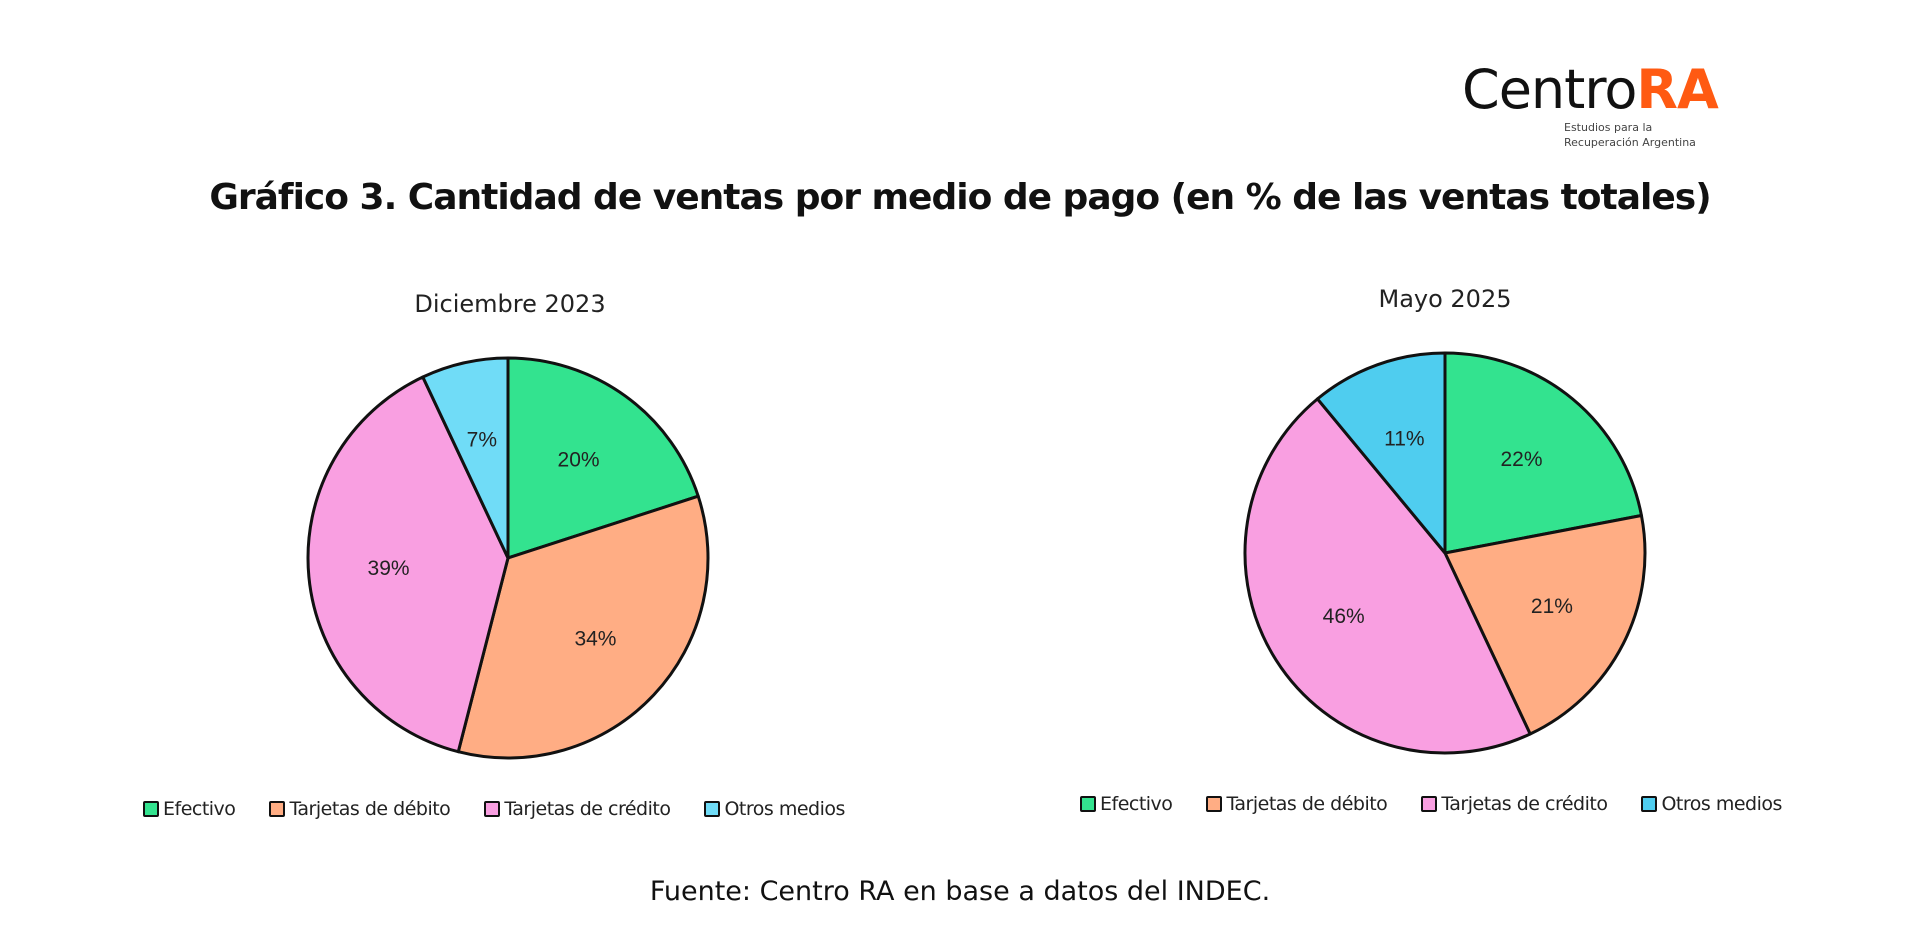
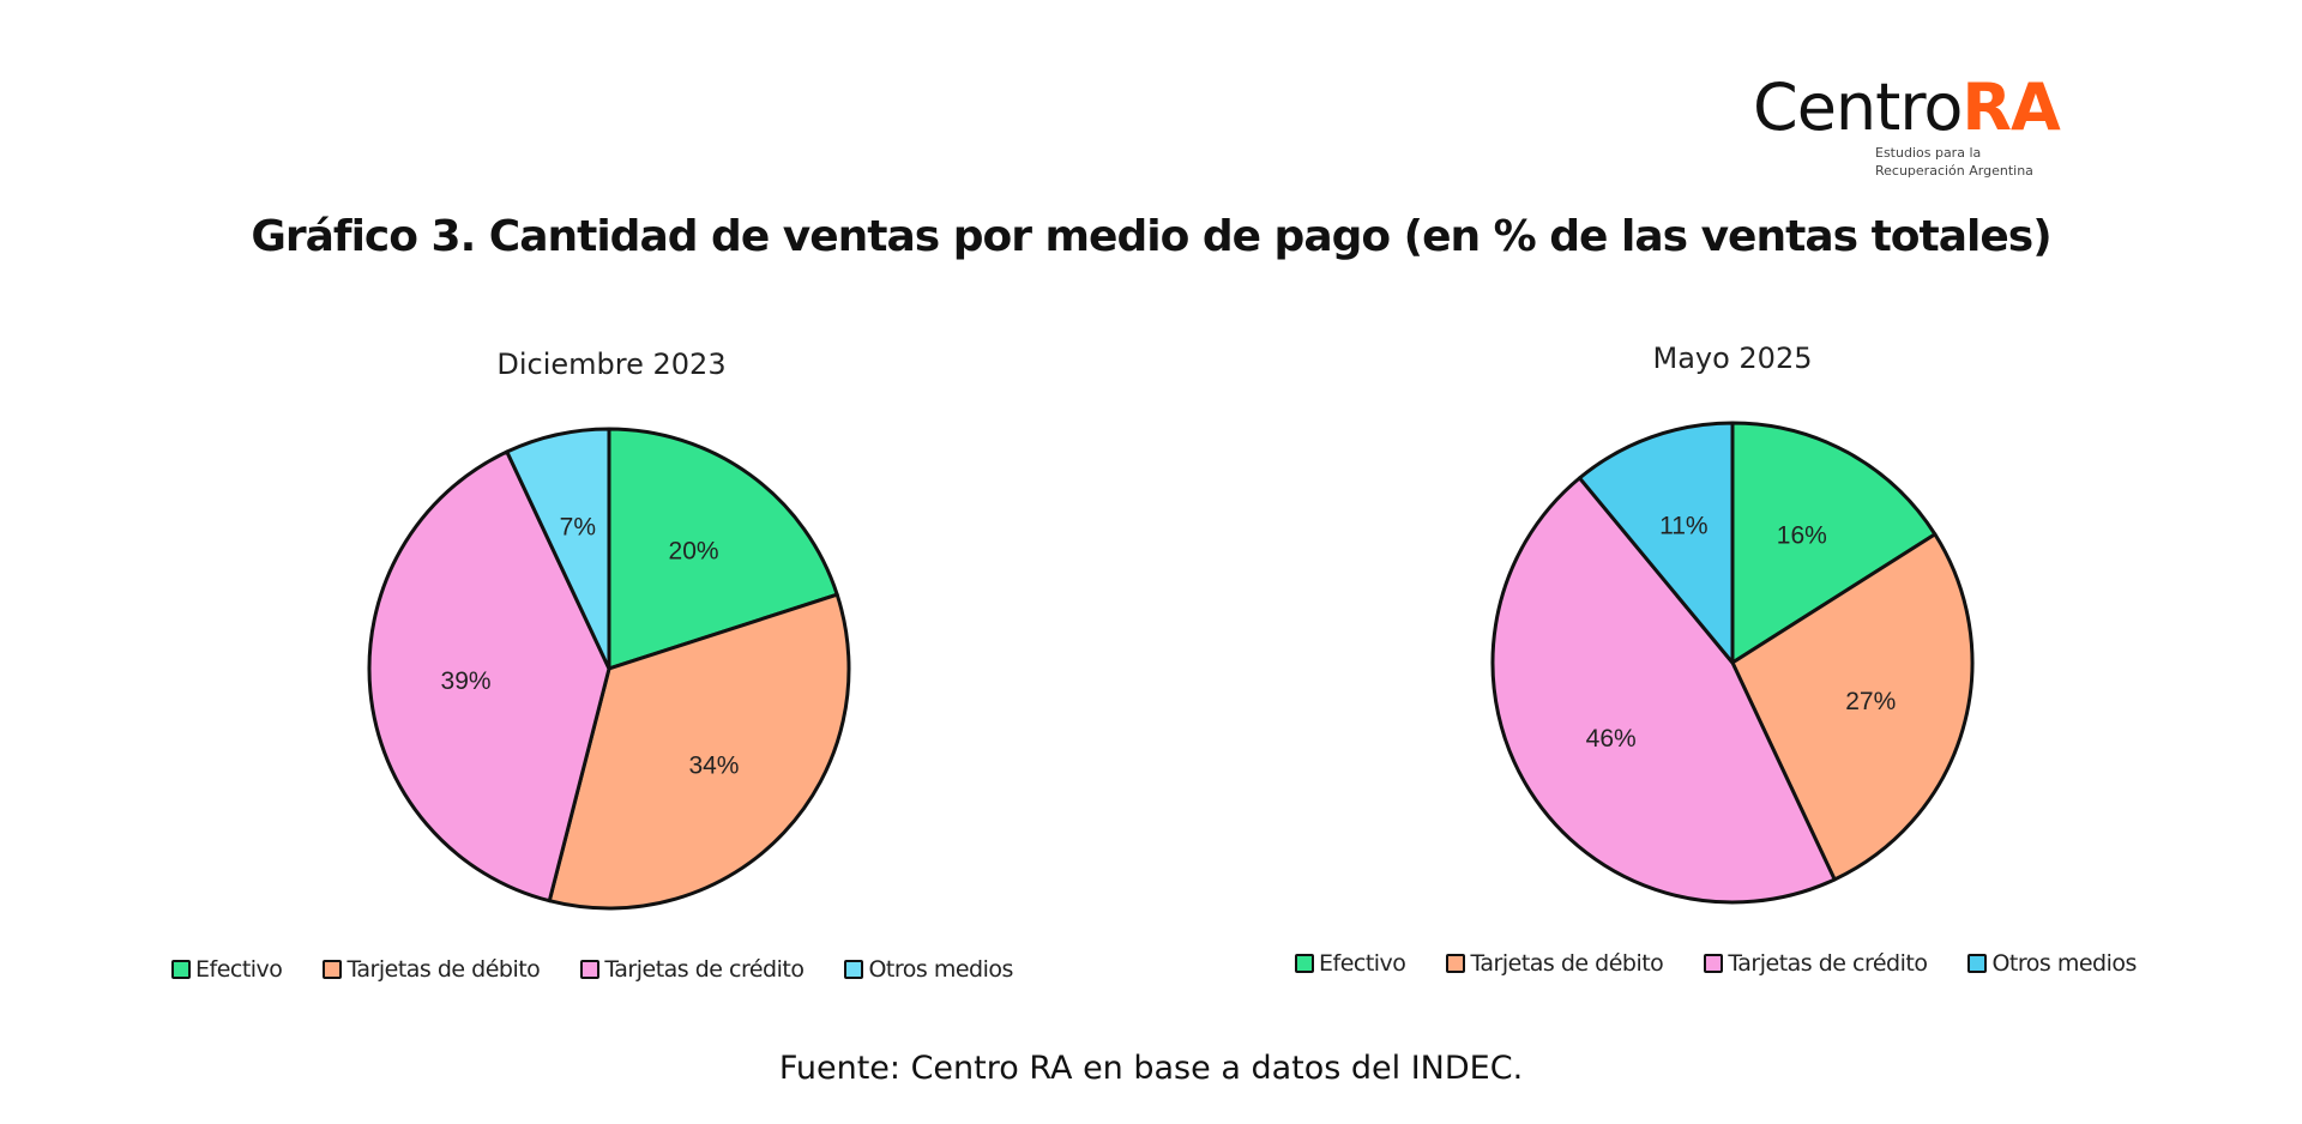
Mayo 2025/Efectivo: 22% -> 16%
Mayo 2025/Tarjetas de débito: 21% -> 27%
